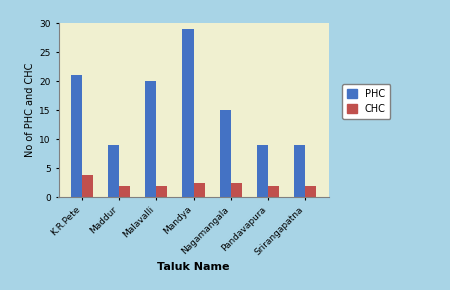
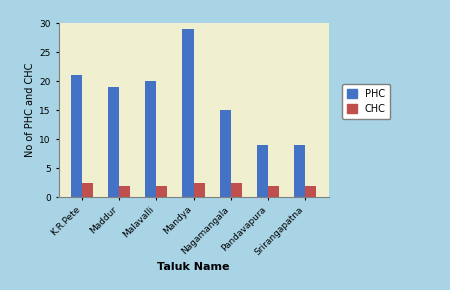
CHC/K.R.Pete: 3.8 -> 2.5
PHC/Maddur: 9 -> 19
